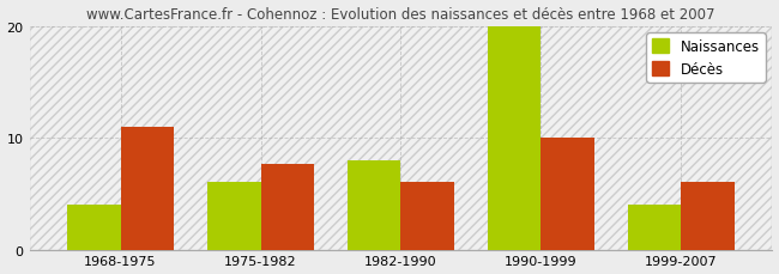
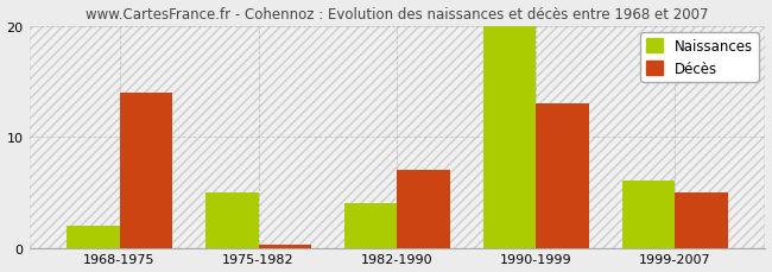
Naissances/1968-1975: 4 -> 2
Décès/1968-1975: 11.0 -> 14.0
Naissances/1975-1982: 6 -> 5
Décès/1975-1982: 7.6 -> 0.3
Naissances/1982-1990: 8 -> 4
Décès/1982-1990: 6.0 -> 7.0
Décès/1990-1999: 10.0 -> 13.0
Naissances/1999-2007: 4 -> 6
Décès/1999-2007: 6.0 -> 5.0
